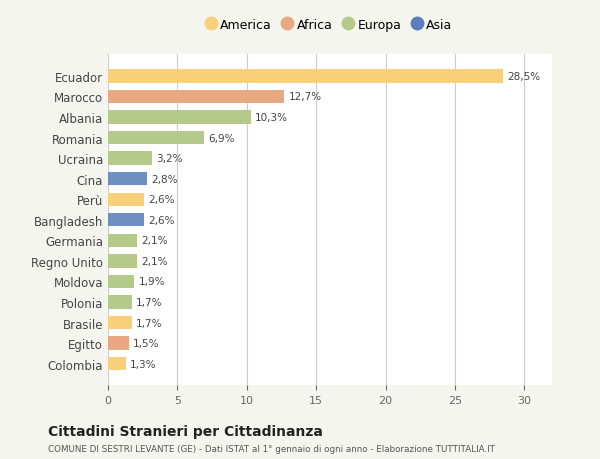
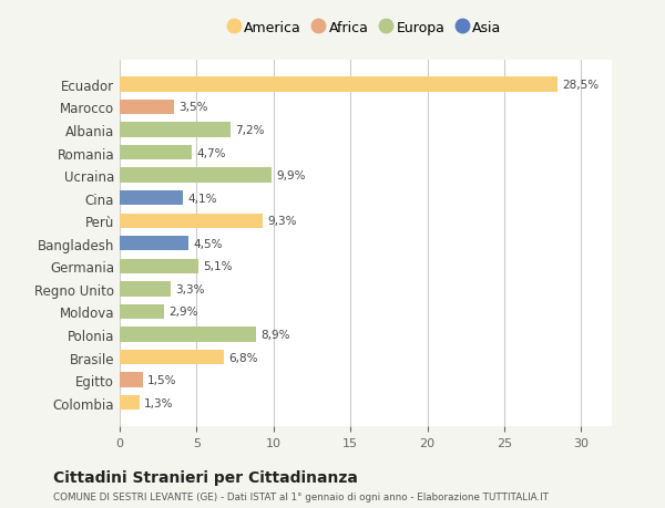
Marocco: 12,7% -> 3,5%
Albania: 10,3% -> 7,2%
Romania: 6,9% -> 4,7%
Ucraina: 3,2% -> 9,9%
Cina: 2,8% -> 4,1%
Perù: 2,6% -> 9,3%
Bangladesh: 2,6% -> 4,5%
Germania: 2,1% -> 5,1%
Regno Unito: 2,1% -> 3,3%
Moldova: 1,9% -> 2,9%
Polonia: 1,7% -> 8,9%
Brasile: 1,7% -> 6,8%
